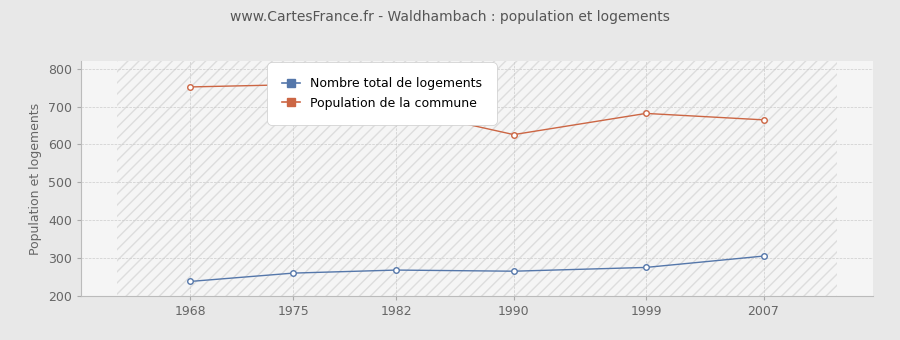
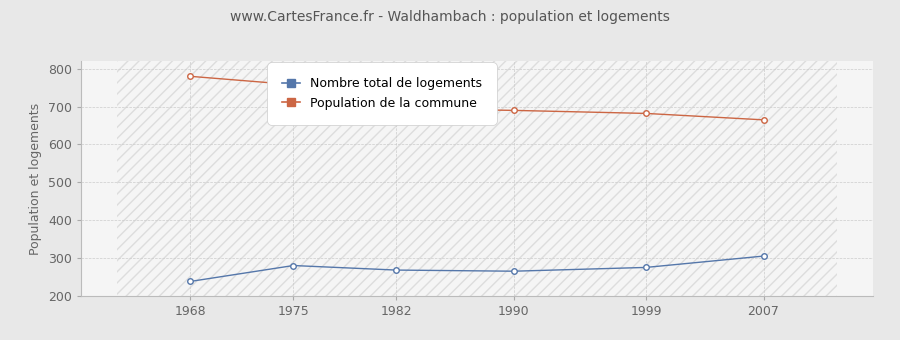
Population de la commune/1968: 752 -> 780
Nombre total de logements/1975: 260 -> 280
Population de la commune/1990: 626 -> 690
